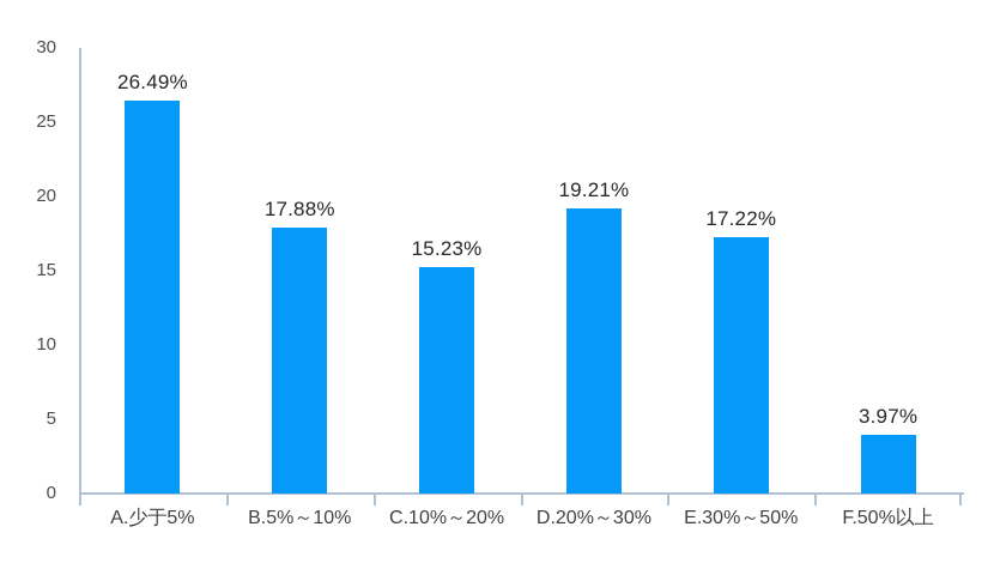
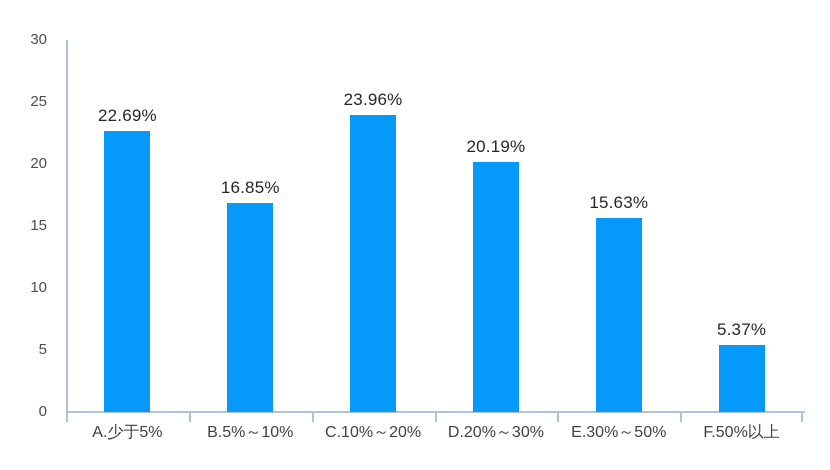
A.少于5%: 26.49% -> 22.69%
B.5%～10%: 17.88% -> 16.85%
C.10%～20%: 15.23% -> 23.96%
D.20%～30%: 19.21% -> 20.19%
E.30%～50%: 17.22% -> 15.63%
F.50%以上: 3.97% -> 5.37%
